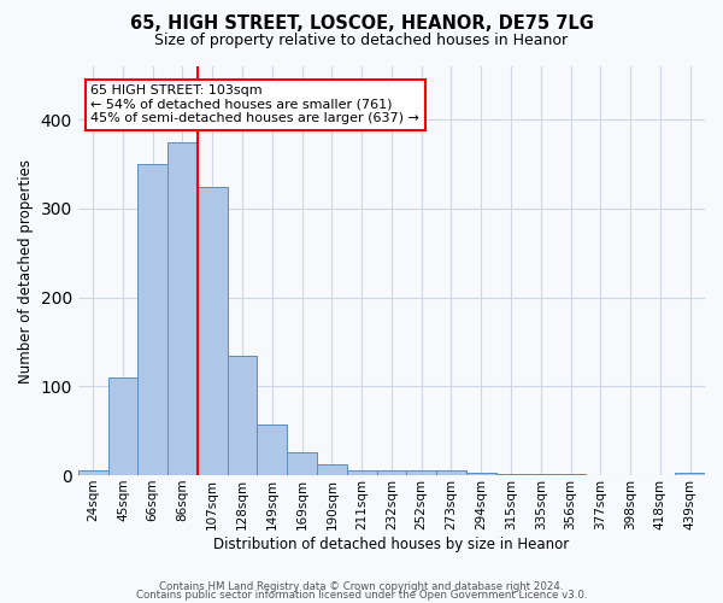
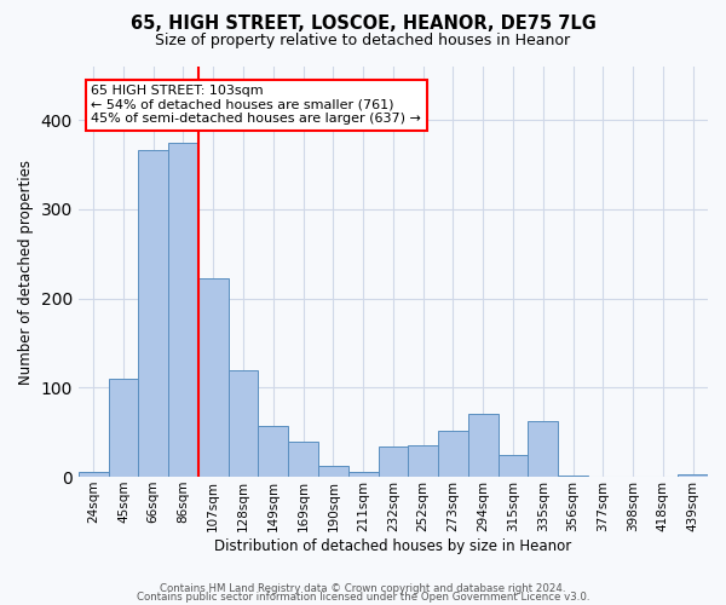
66sqm: 350 -> 366
107sqm: 325 -> 222
128sqm: 135 -> 120
169sqm: 26 -> 40
232sqm: 6 -> 34
252sqm: 6 -> 36
273sqm: 5 -> 52
294sqm: 3 -> 70
315sqm: 1 -> 24
335sqm: 1 -> 62
